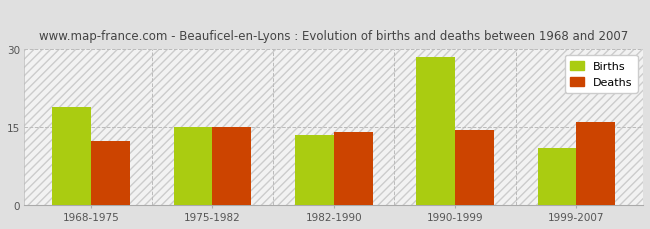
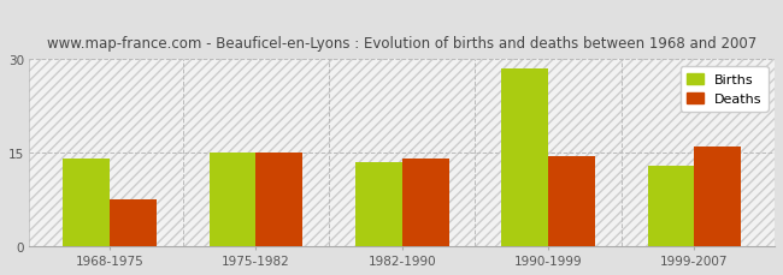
Births/1968-1975: 19.0 -> 14.0
Deaths/1968-1975: 12.4 -> 7.5
Births/1999-2007: 11.0 -> 13.0
